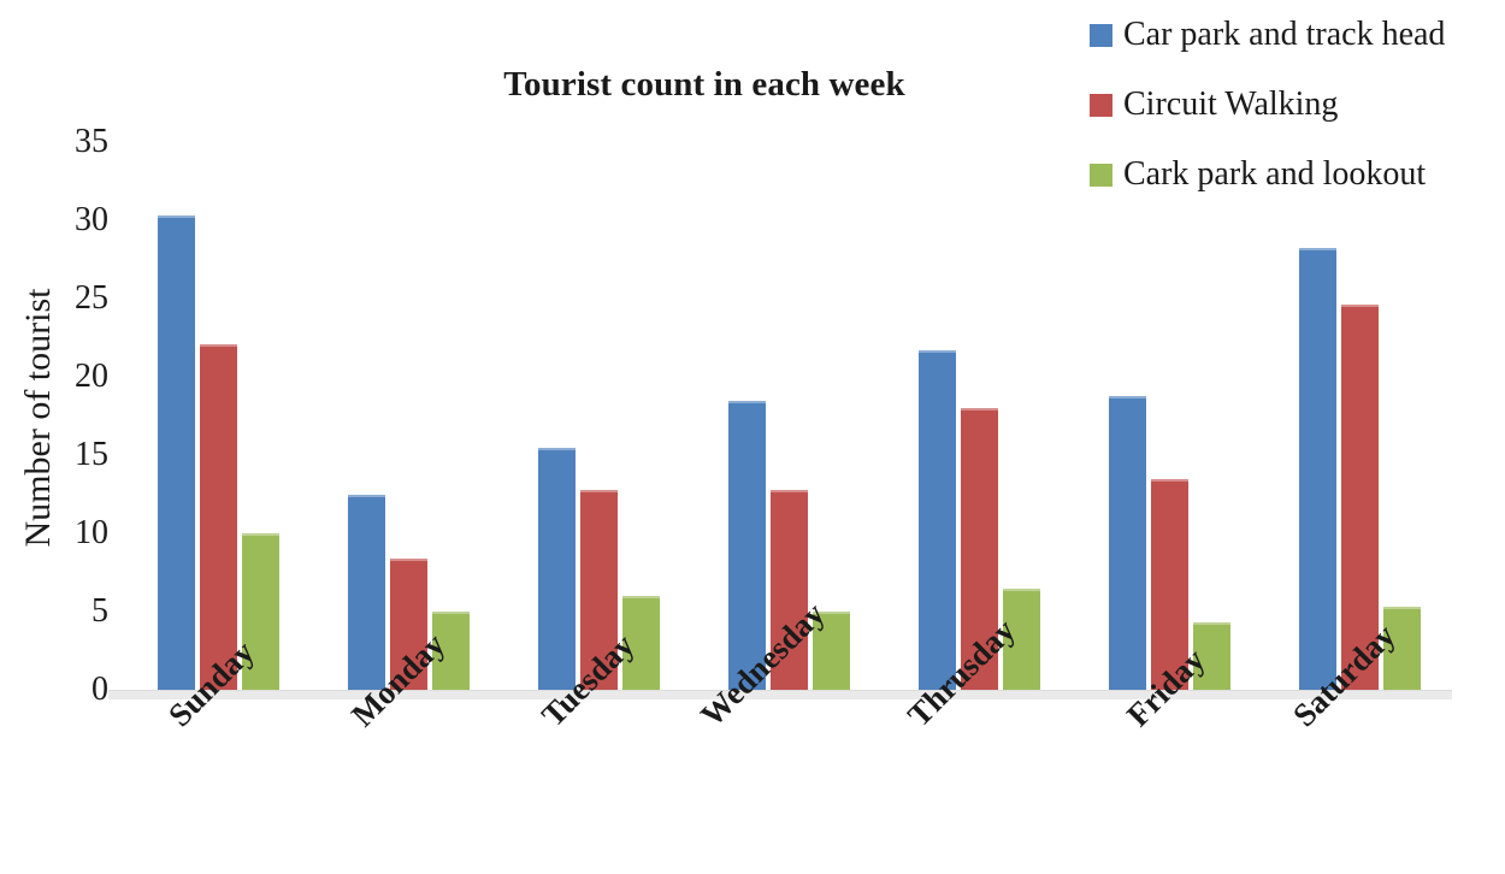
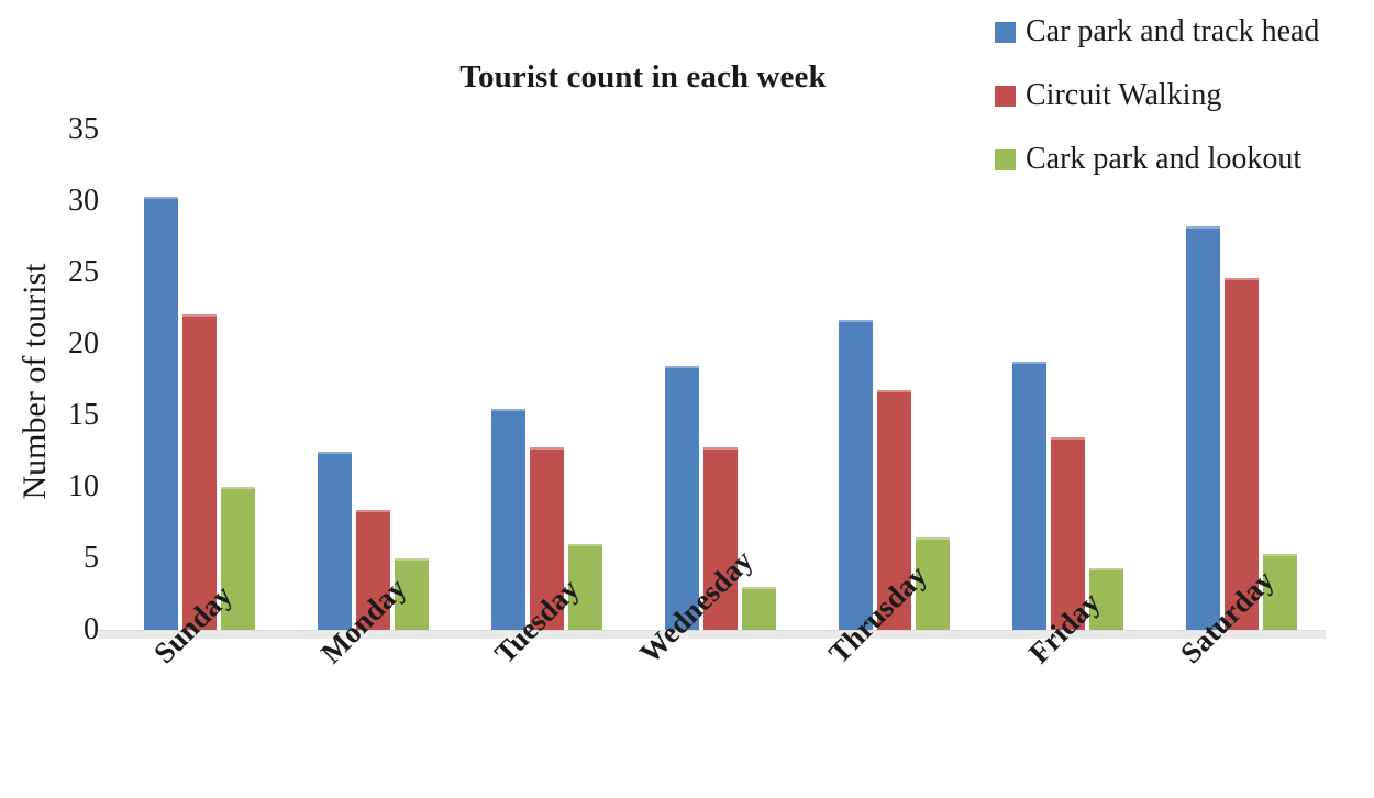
Cark park and lookout/Wednesday: 5.0 -> 3.0
Circuit Walking/Thrusday: 18.0 -> 16.8
